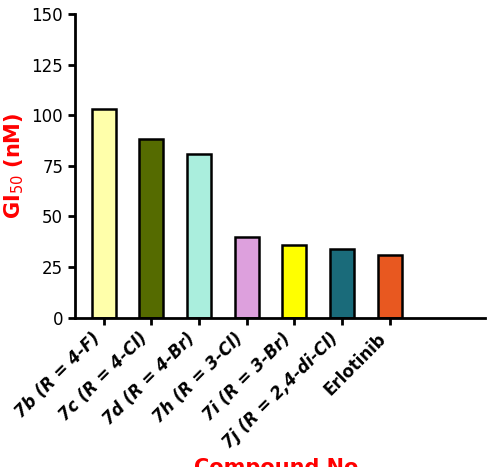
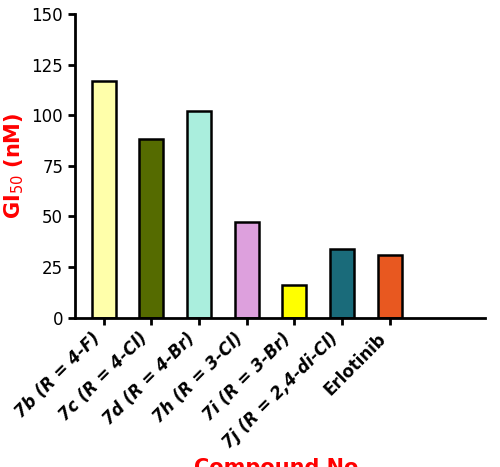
7b (R = 4-F): 103 -> 117
7d (R = 4-Br): 81 -> 102
7h (R = 3-Cl): 40 -> 47
7i (R = 3-Br): 36 -> 16
